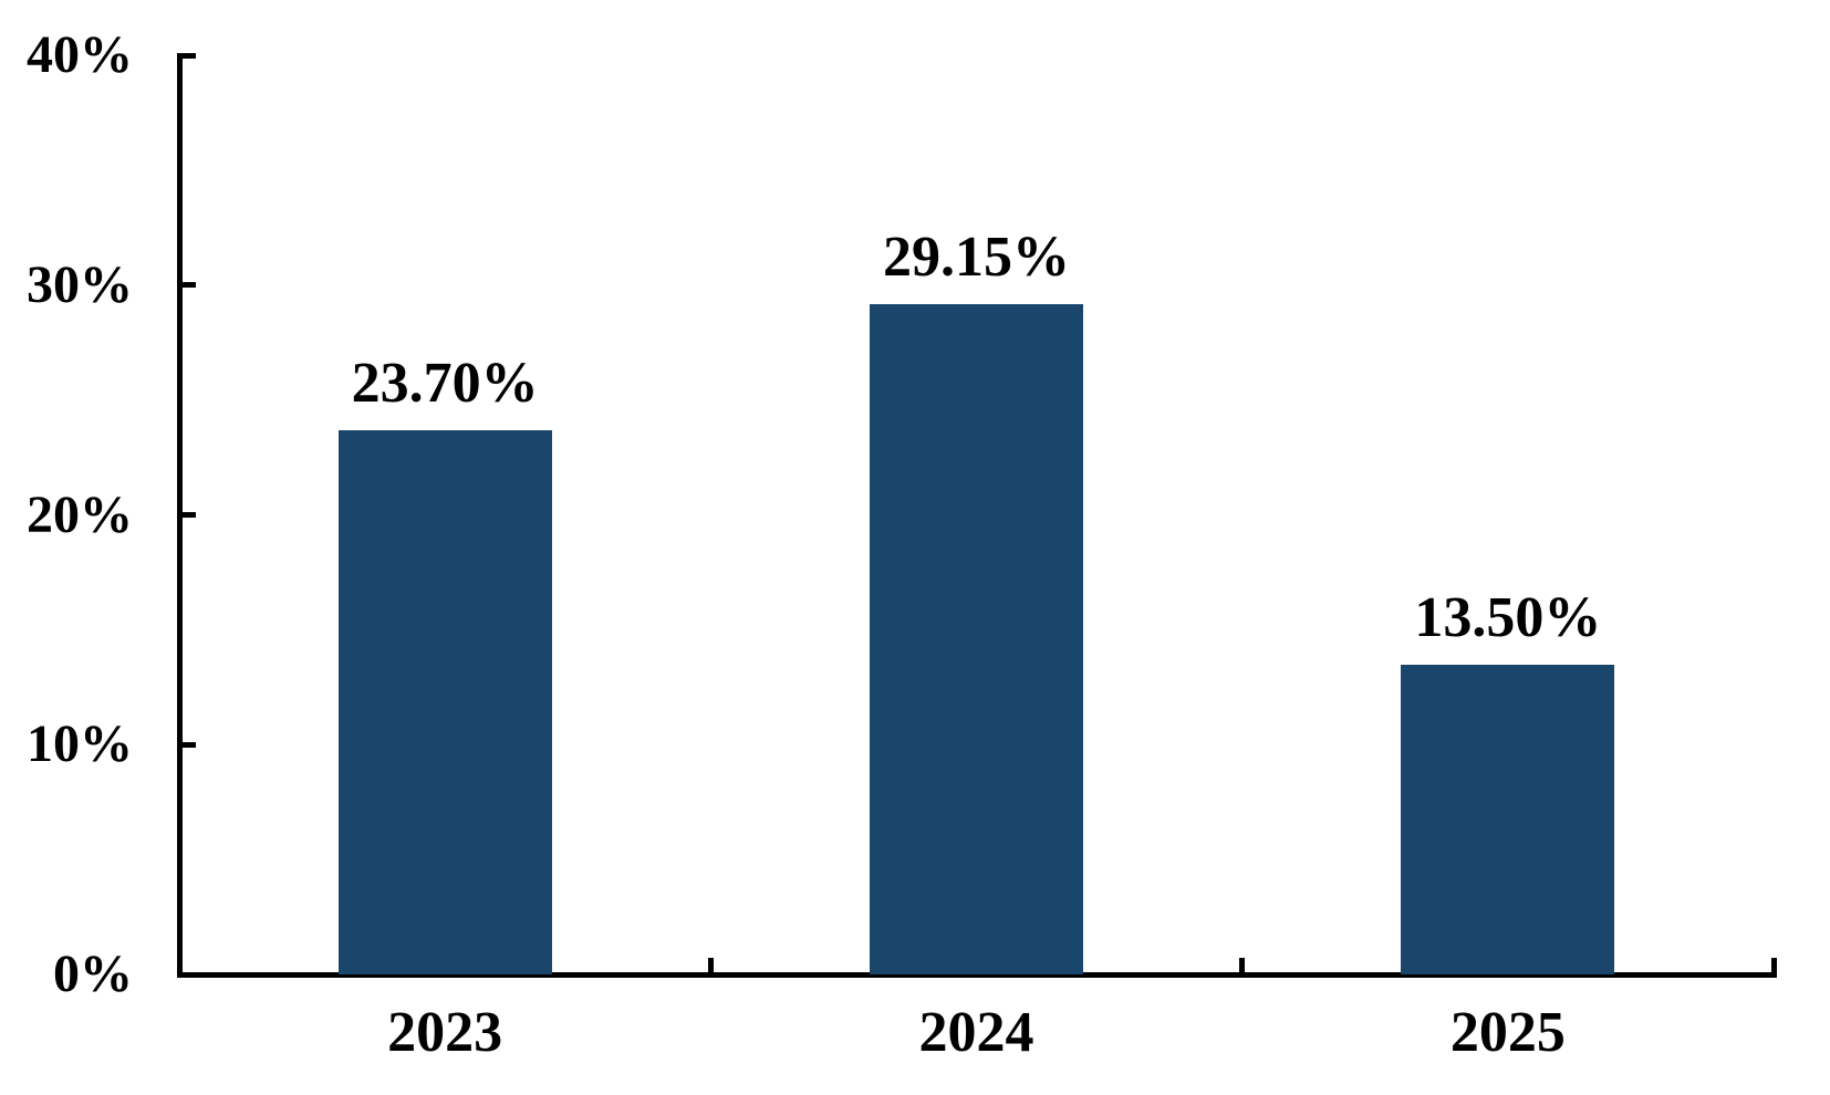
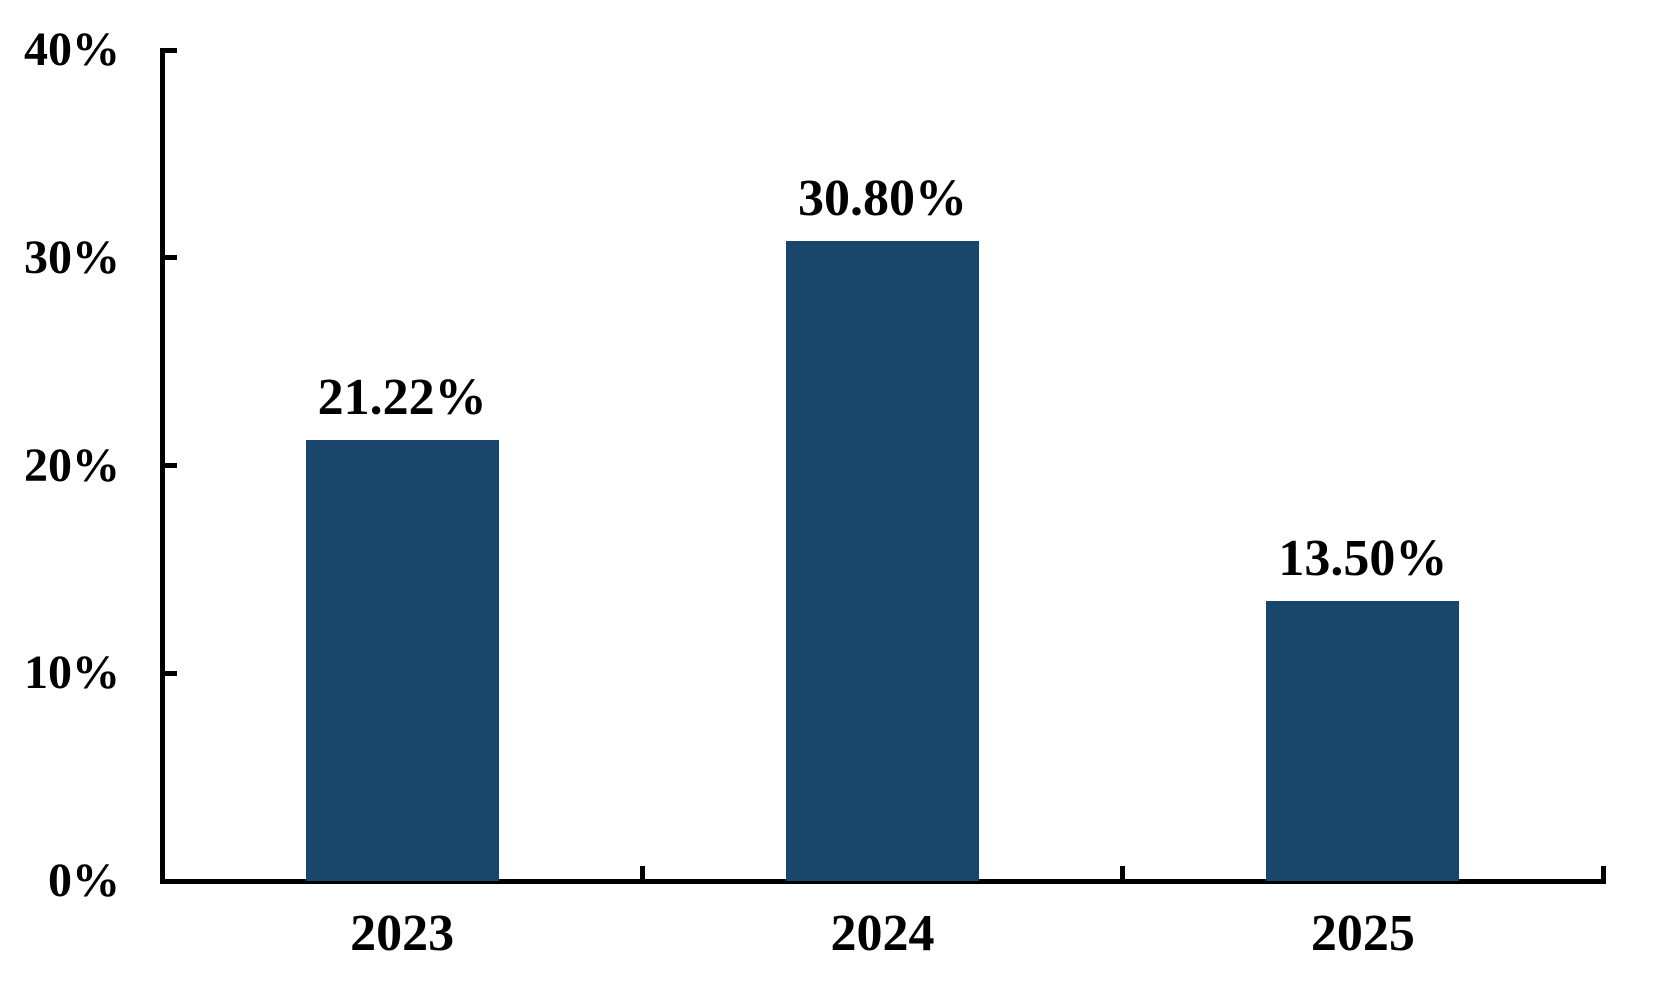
2023: 23.70% -> 21.22%
2024: 29.15% -> 30.80%
